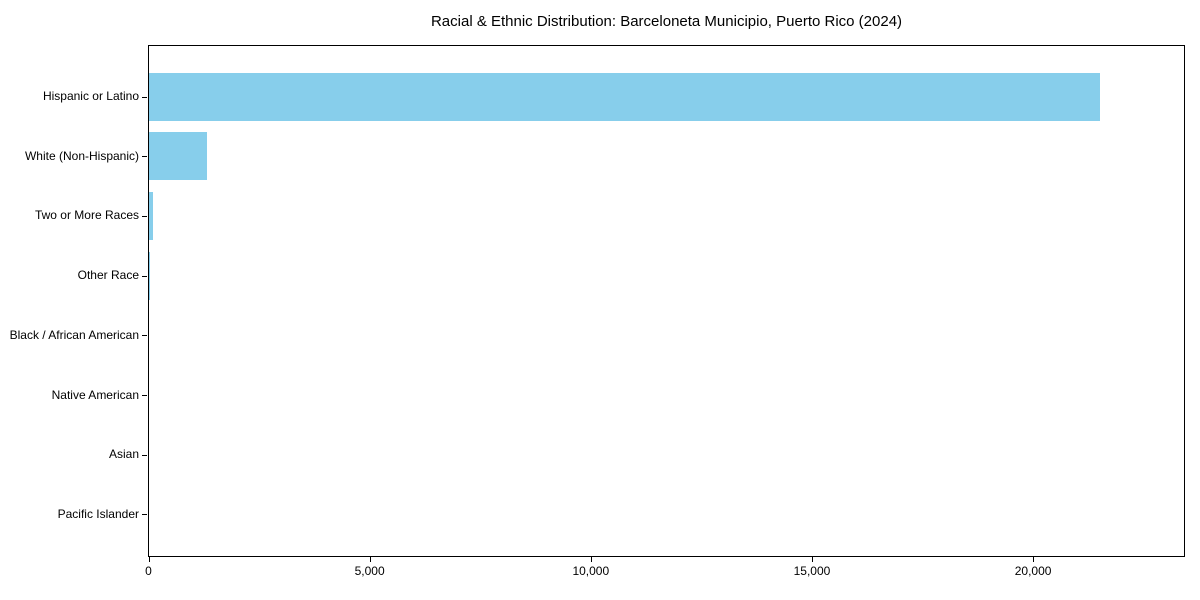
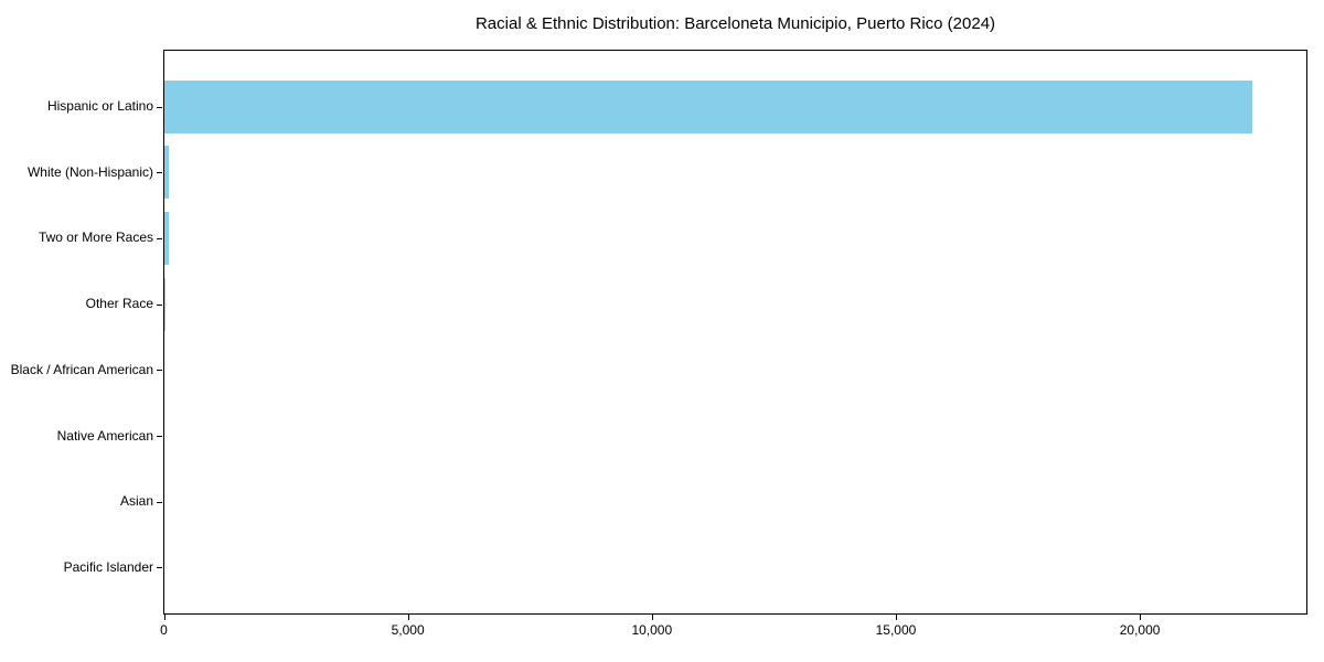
Hispanic or Latino: 21500 -> 22300
White (Non-Hispanic): 1300 -> 100
